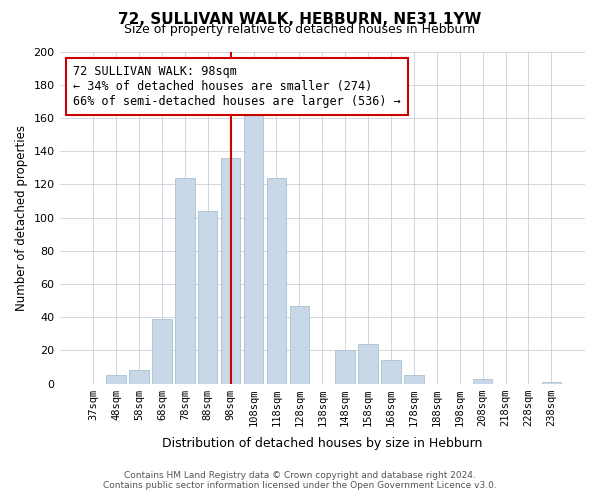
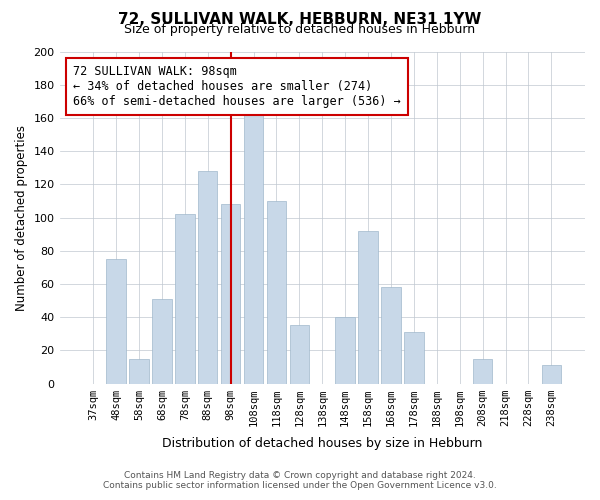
48sqm: 5 -> 75
58sqm: 8 -> 15
68sqm: 39 -> 51
78sqm: 124 -> 102
88sqm: 104 -> 128
98sqm: 136 -> 108
118sqm: 124 -> 110
128sqm: 47 -> 35
148sqm: 20 -> 40
158sqm: 24 -> 92
168sqm: 14 -> 58
178sqm: 5 -> 31
208sqm: 3 -> 15
238sqm: 1 -> 11
